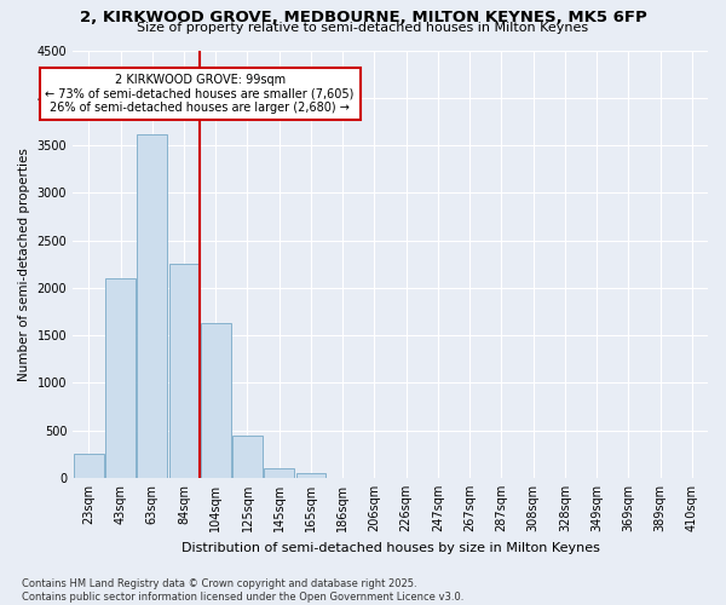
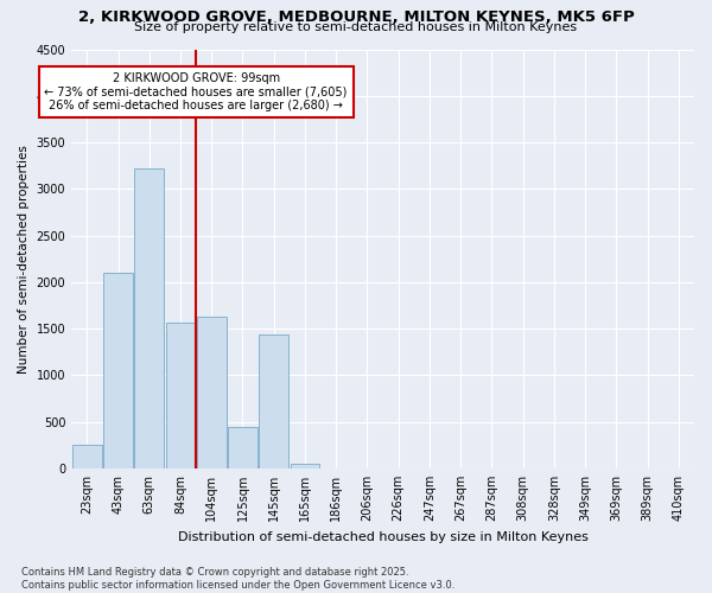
63sqm: 3620 -> 3220
84sqm: 2250 -> 1560
145sqm: 100 -> 1440
